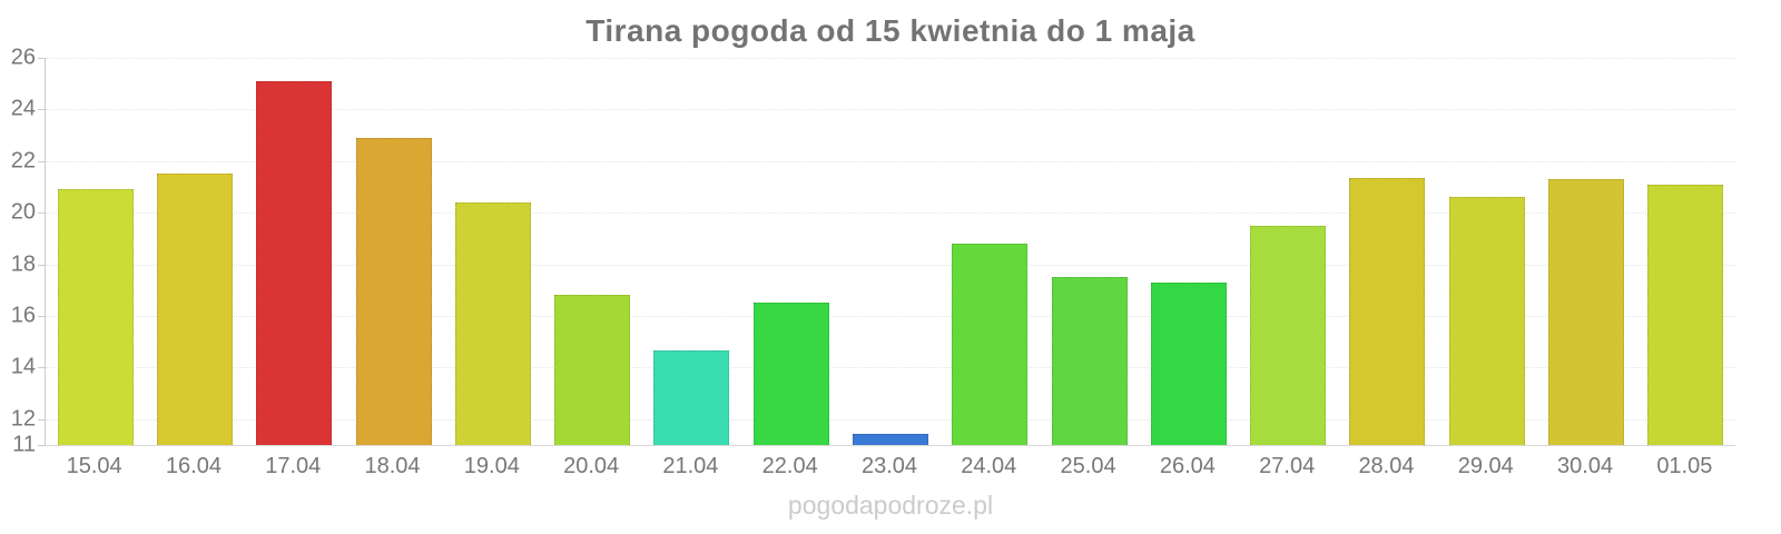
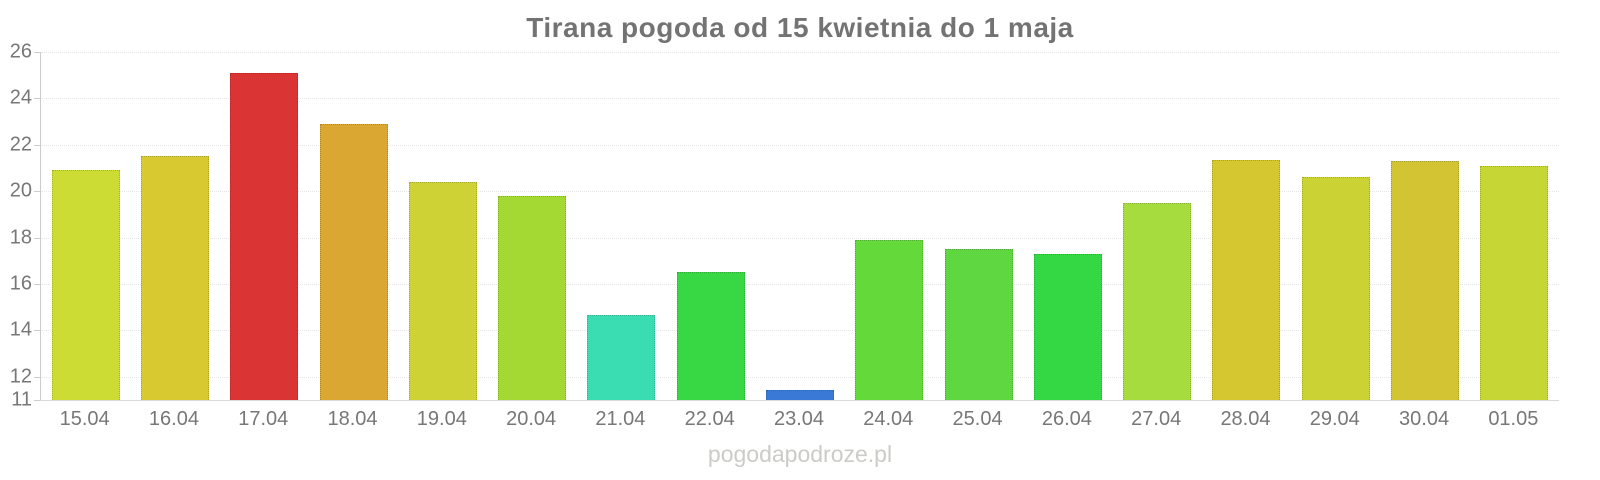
20.04: 16.8 -> 19.8
24.04: 18.8 -> 17.9
